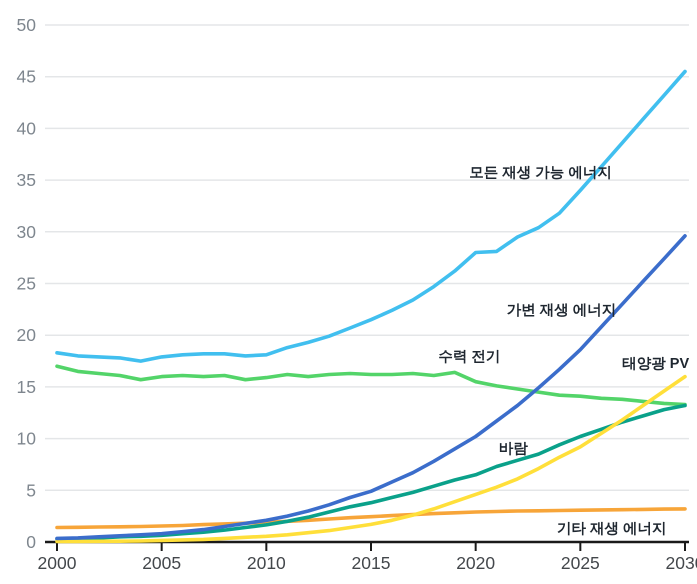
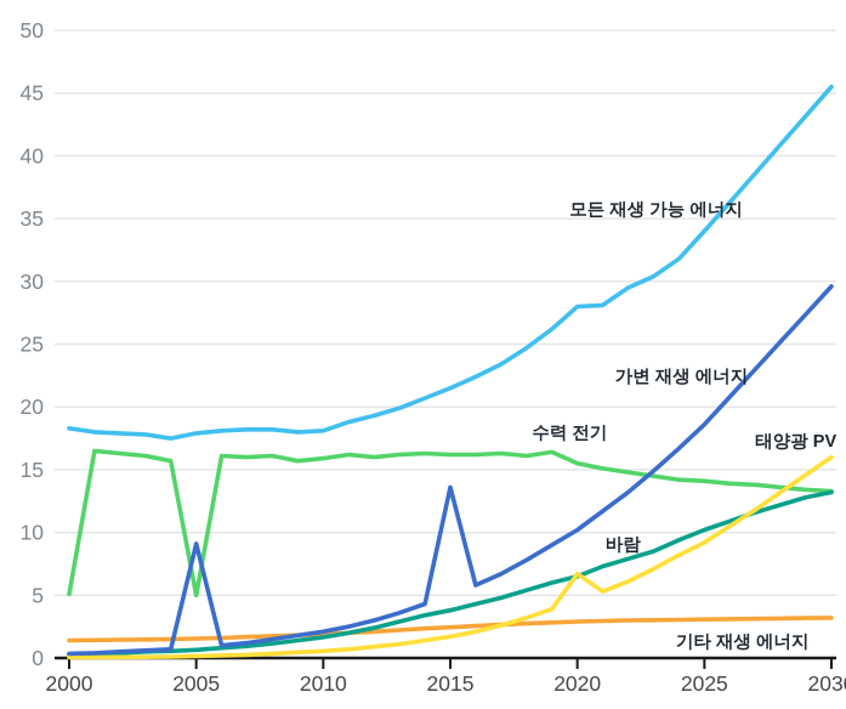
수력 전기/2000: 17.0 -> 5.1
수력 전기/2005: 16.0 -> 5.0
가변 재생 에너지/2005: 0.8 -> 9.1
가변 재생 에너지/2015: 4.9 -> 13.6
태양광 PV/2020: 4.6 -> 6.7
